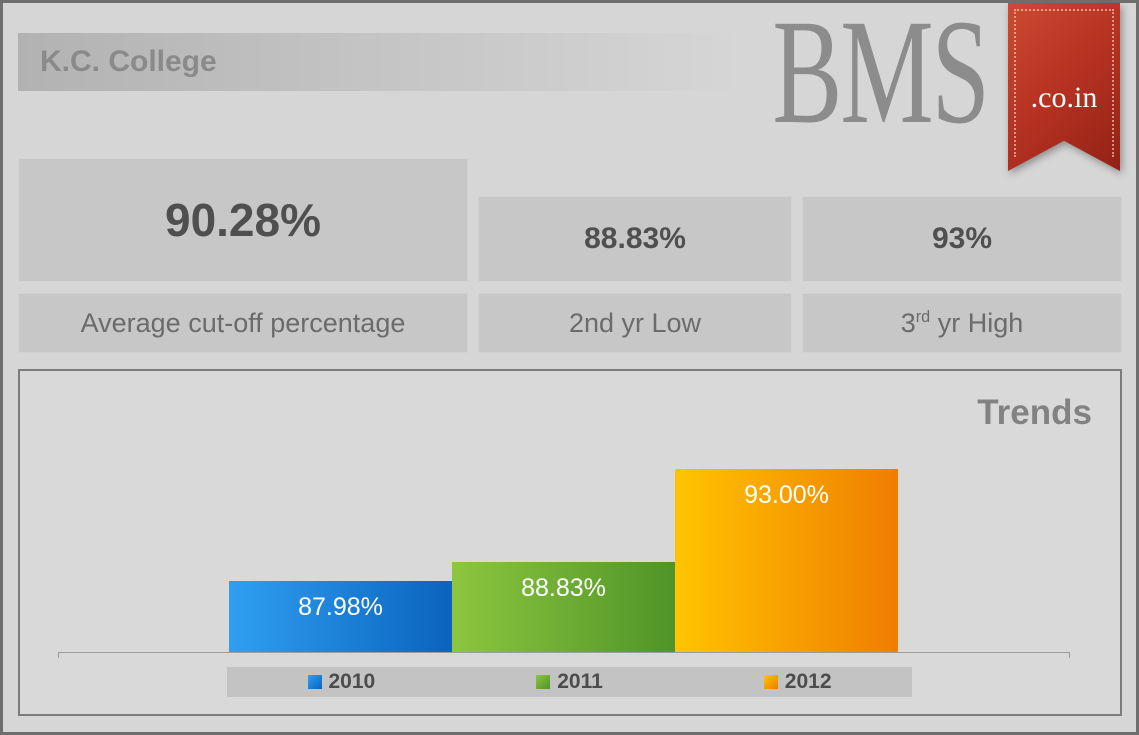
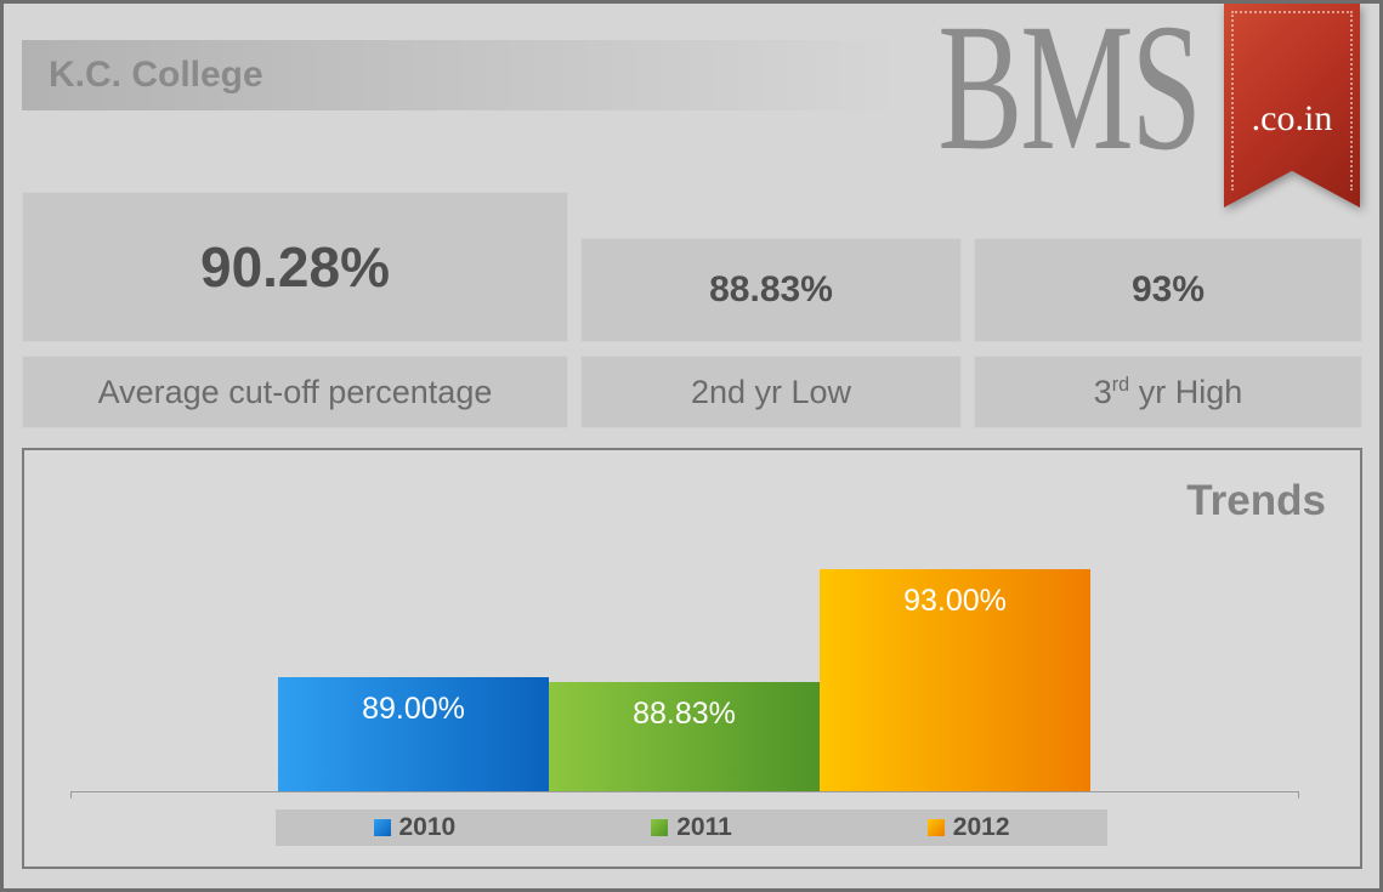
2010: 87.98% -> 89.00%
